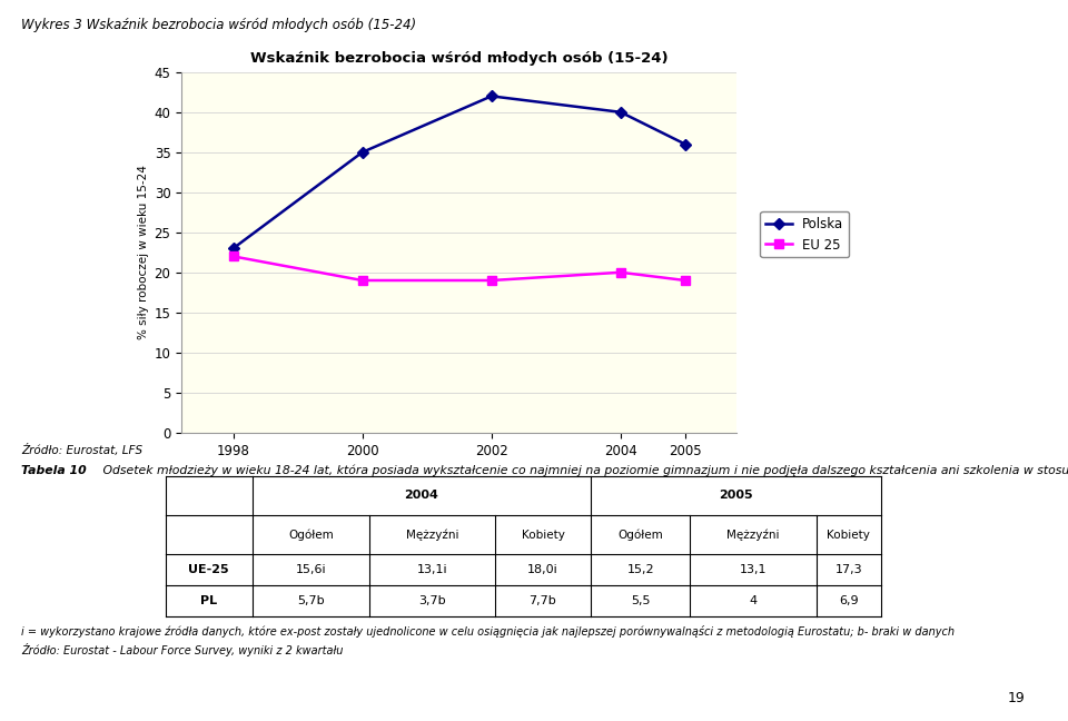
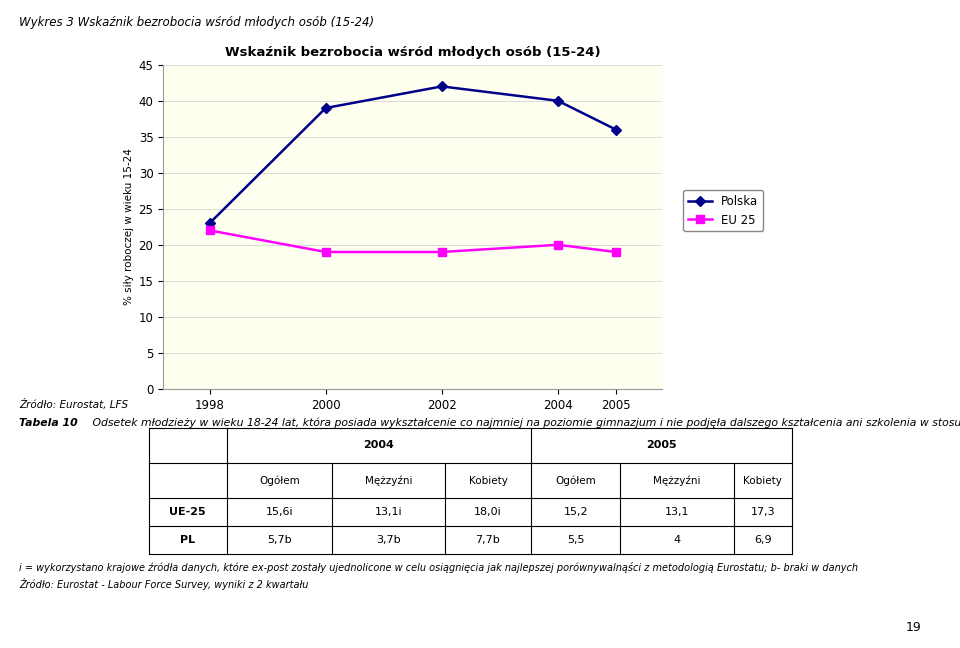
Polska/2000: 35 -> 39
